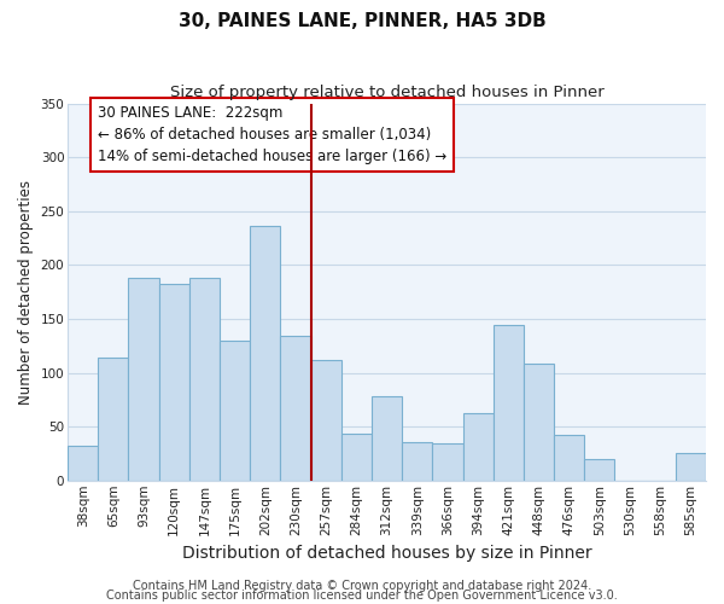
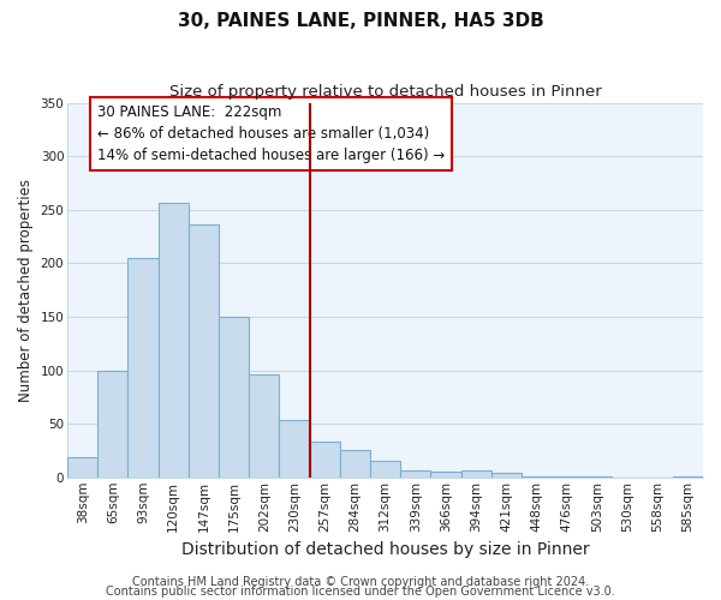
38sqm: 32 -> 19
65sqm: 114 -> 100
93sqm: 188 -> 205
120sqm: 182 -> 257
147sqm: 188 -> 236
175sqm: 130 -> 150
202sqm: 236 -> 96
230sqm: 134 -> 53
257sqm: 112 -> 33
284sqm: 44 -> 26
312sqm: 78 -> 15
339sqm: 36 -> 7
366sqm: 34 -> 5
394sqm: 62 -> 6
421sqm: 144 -> 4
448sqm: 108 -> 1
476sqm: 42 -> 1
503sqm: 20 -> 1
585sqm: 26 -> 1
